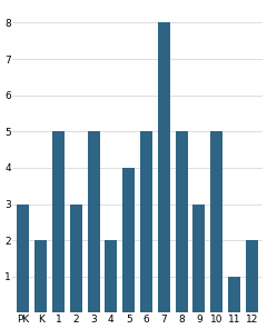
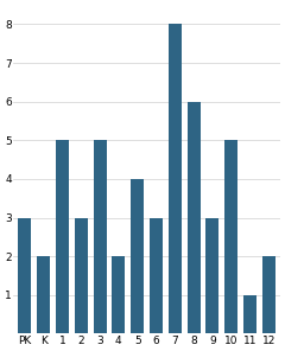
6: 5 -> 3
8: 5 -> 6
